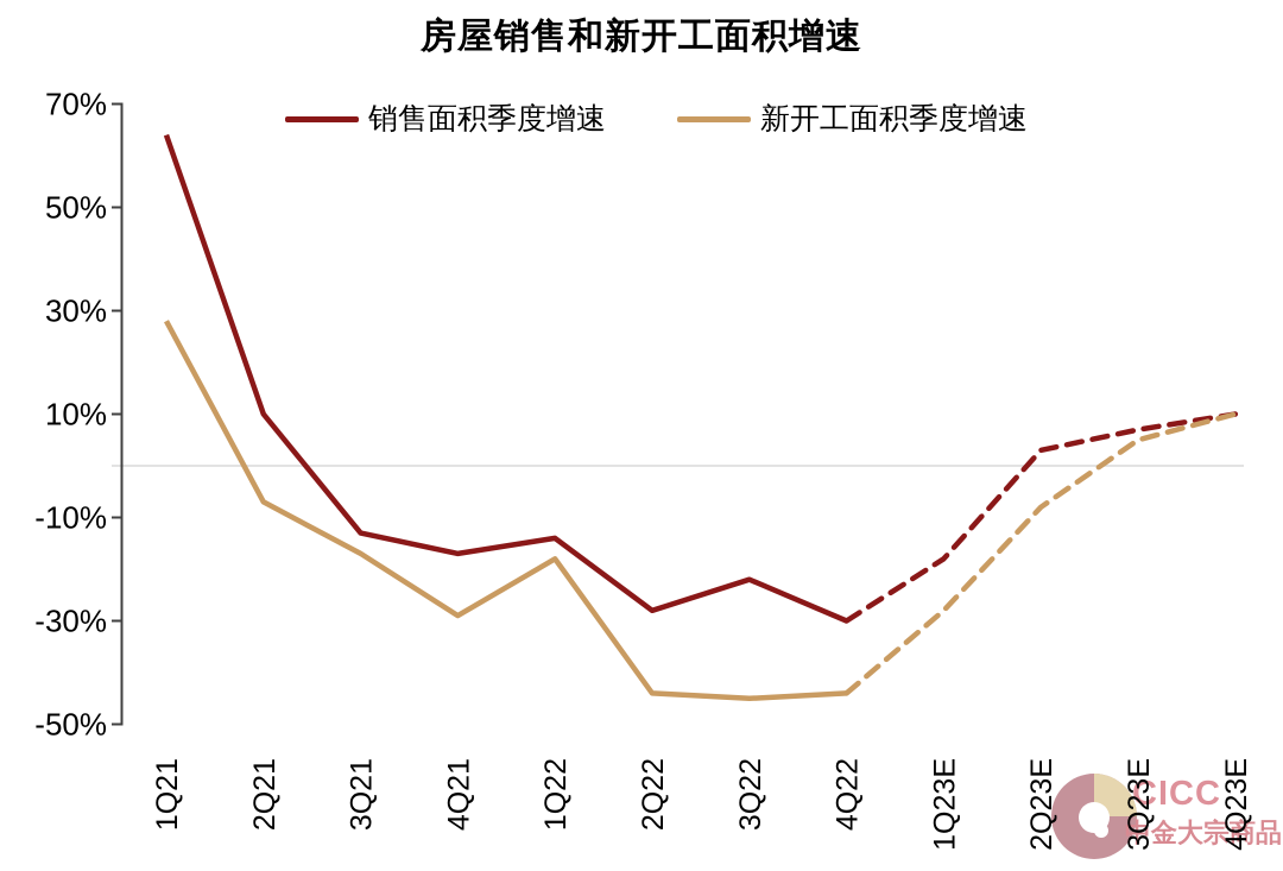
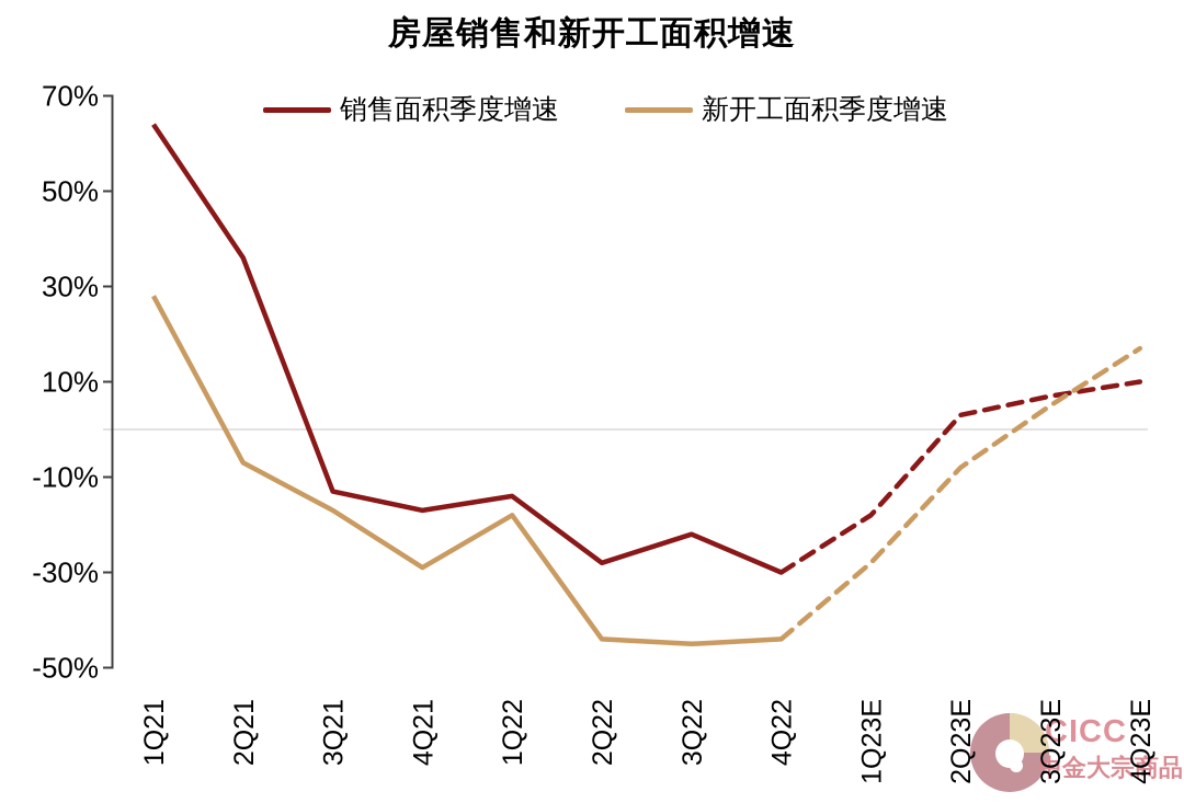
销售面积季度增速/2Q21: 10% -> 36%
新开工面积季度增速/4Q23E: 10% -> 17%
